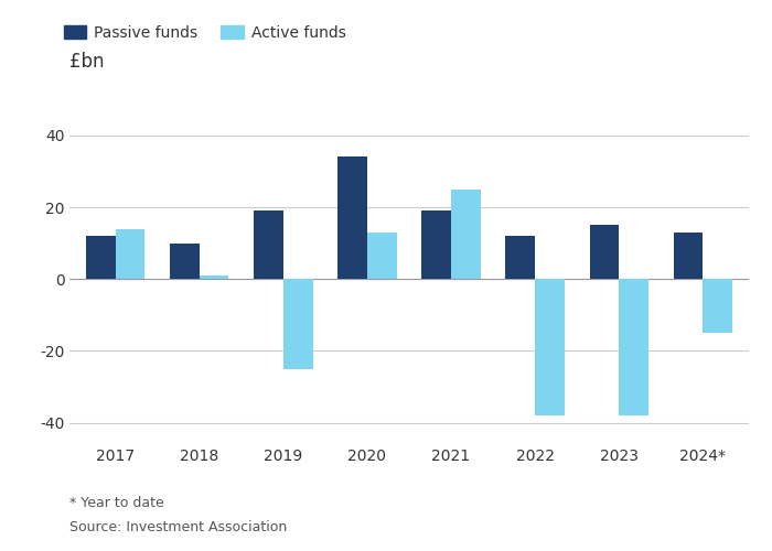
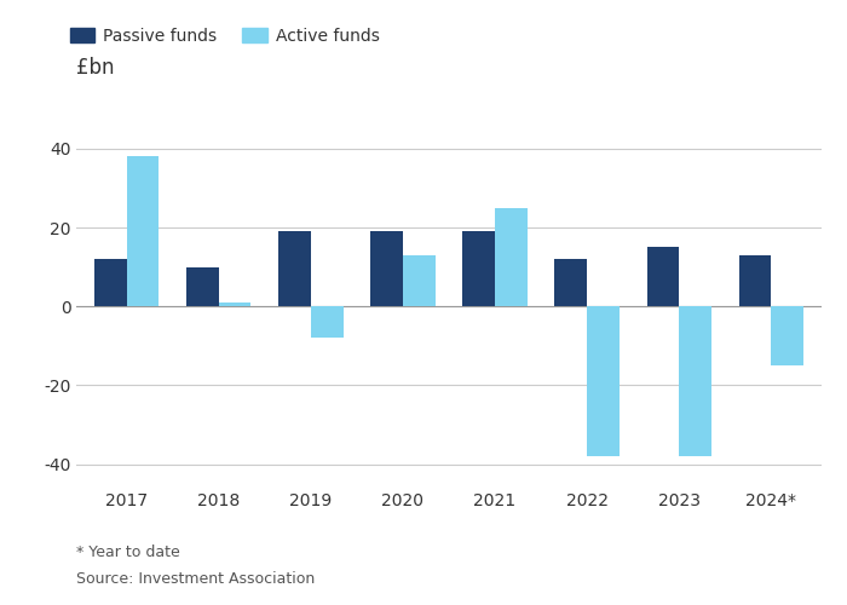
Active funds/2017: 14 -> 38
Active funds/2019: -25 -> -8
Passive funds/2020: 34 -> 19
